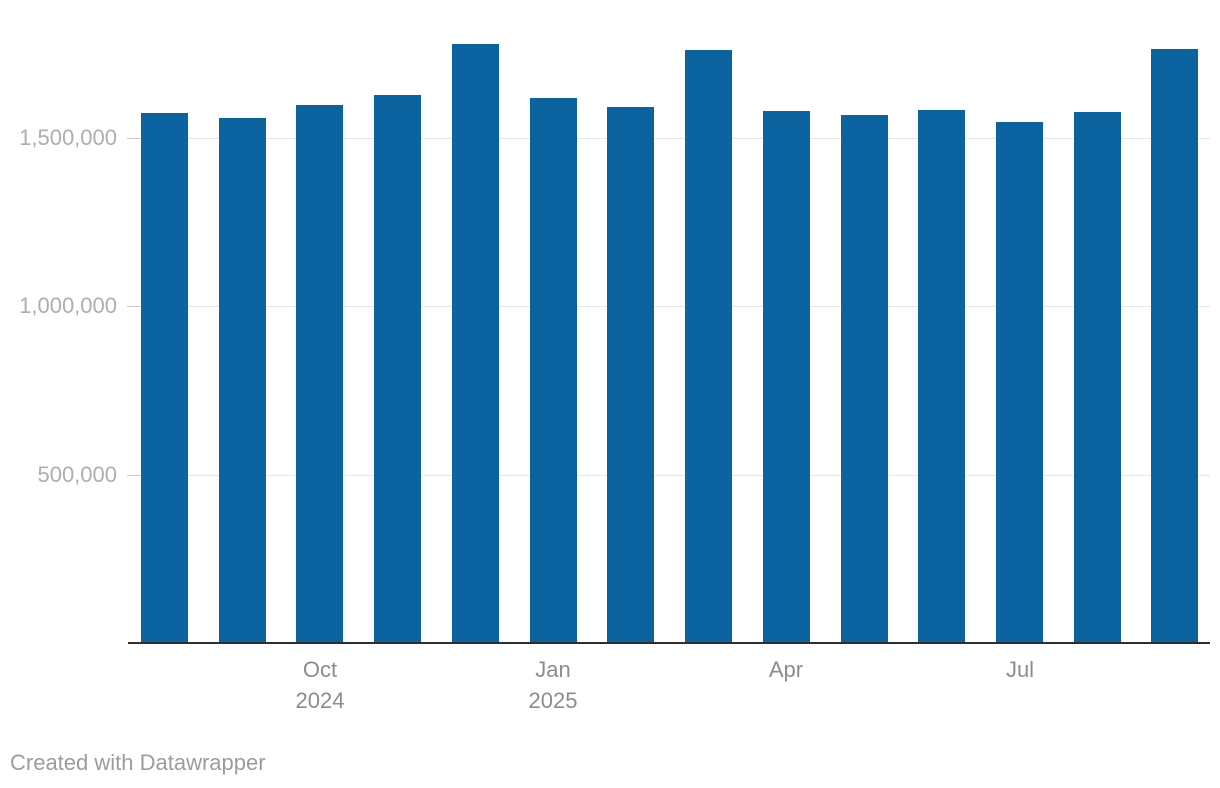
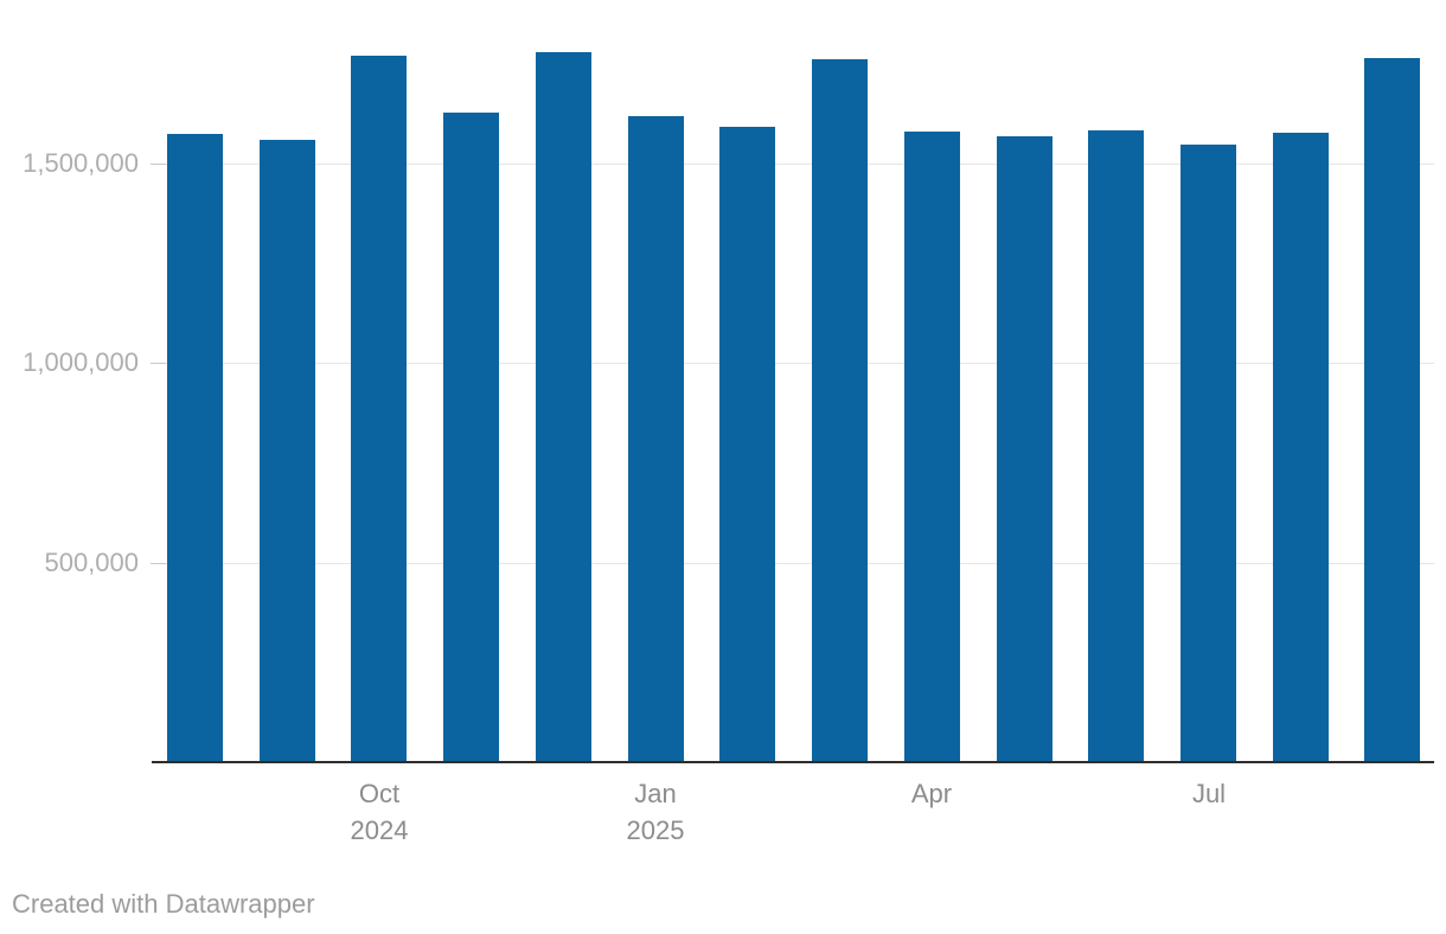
Oct 2024: 1600000 -> 1770000
